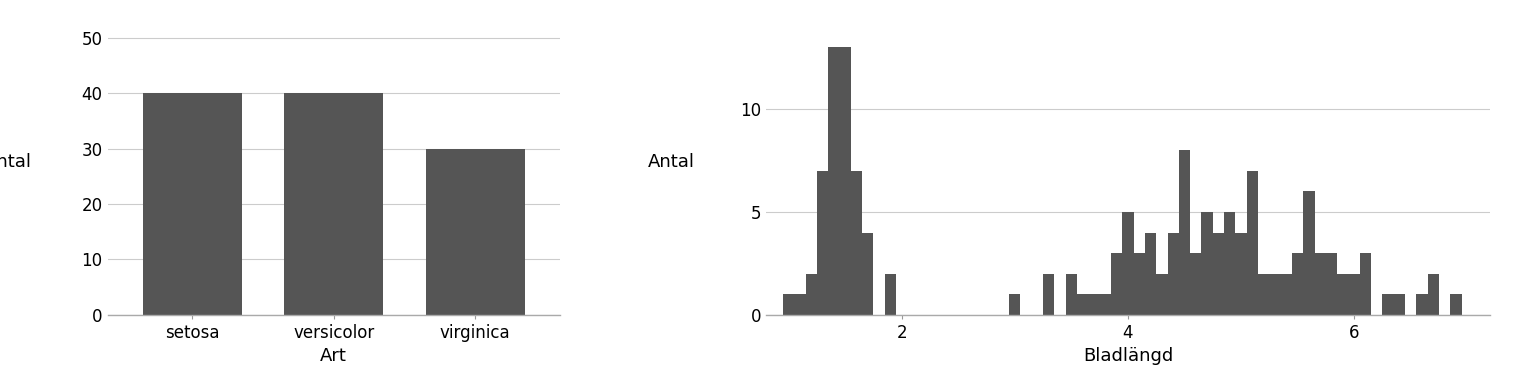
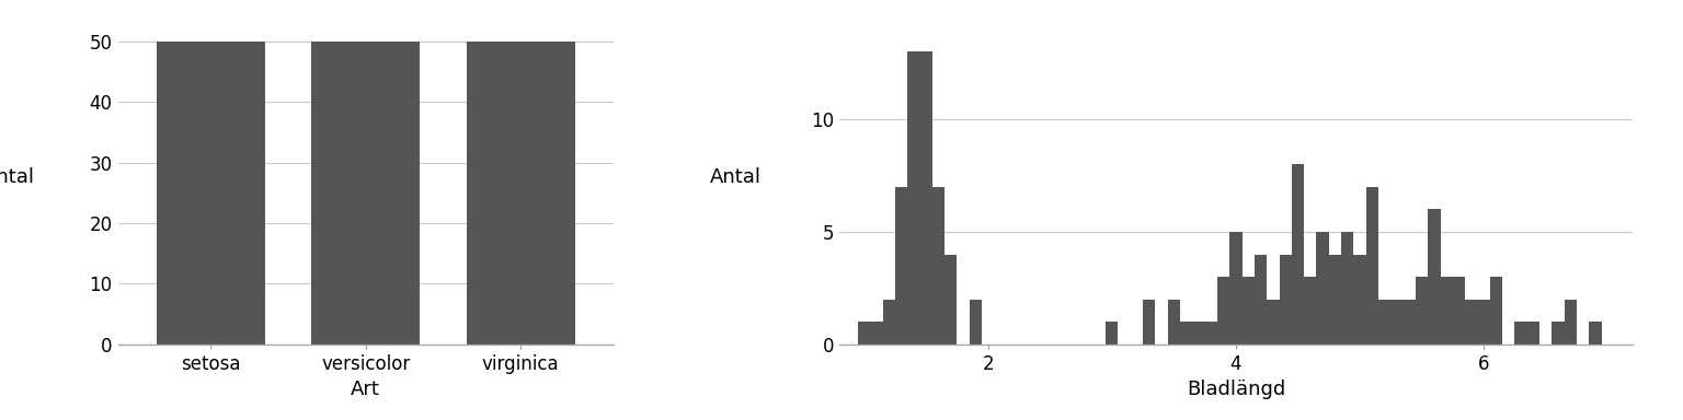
setosa: 40 -> 50
versicolor: 40 -> 50
virginica: 30 -> 50
